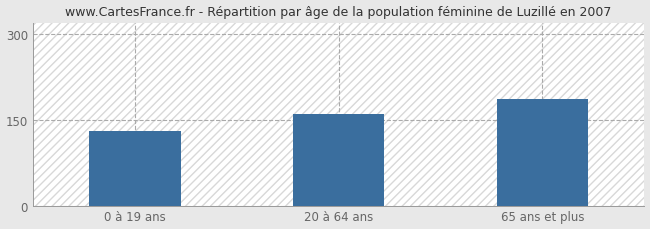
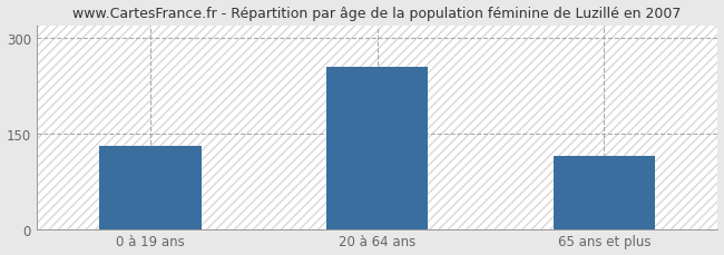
20 à 64 ans: 160 -> 255
65 ans et plus: 186 -> 115
